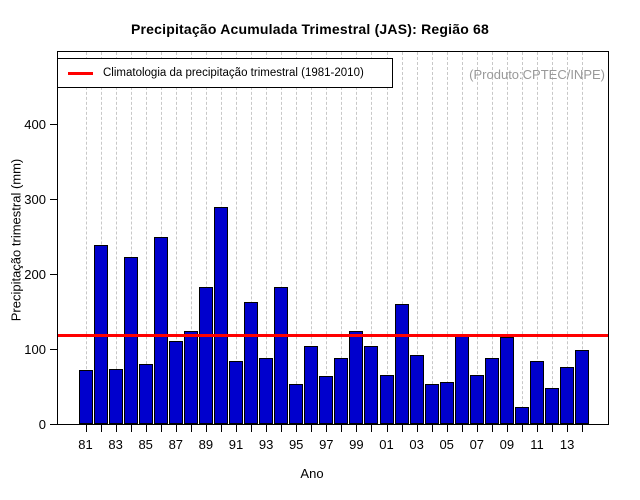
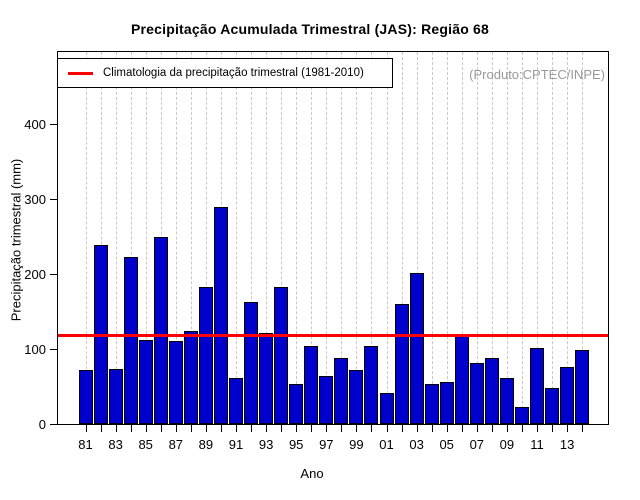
85: 80 -> 110
91: 80 -> 60
93: 90 -> 120
99: 120 -> 70
01: 60 -> 40
03: 90 -> 200
07: 60 -> 80
09: 110 -> 60
11: 80 -> 100
